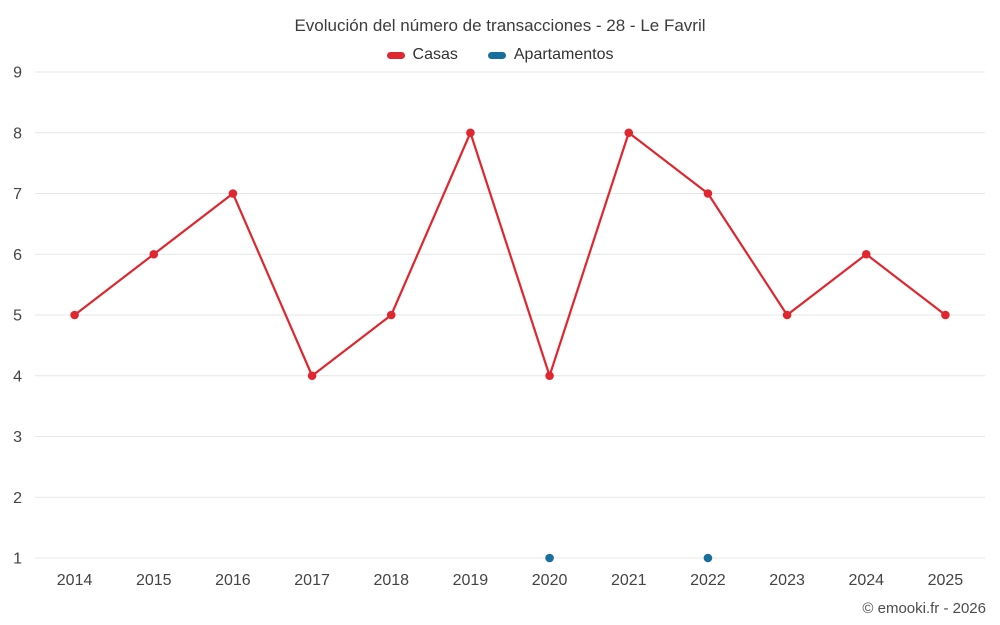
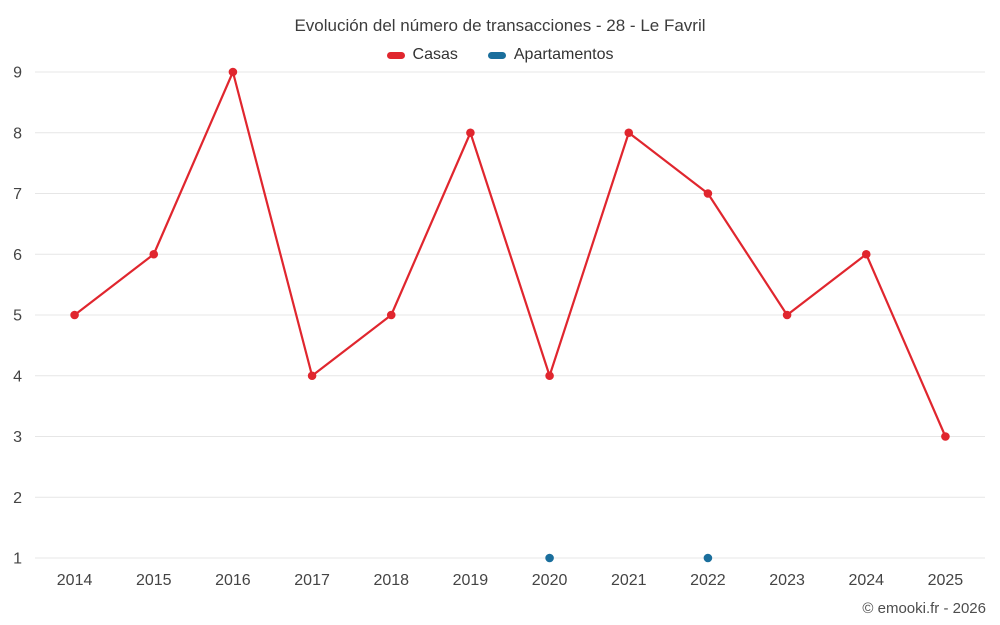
Casas/2016: 7 -> 9
Casas/2025: 5 -> 3
